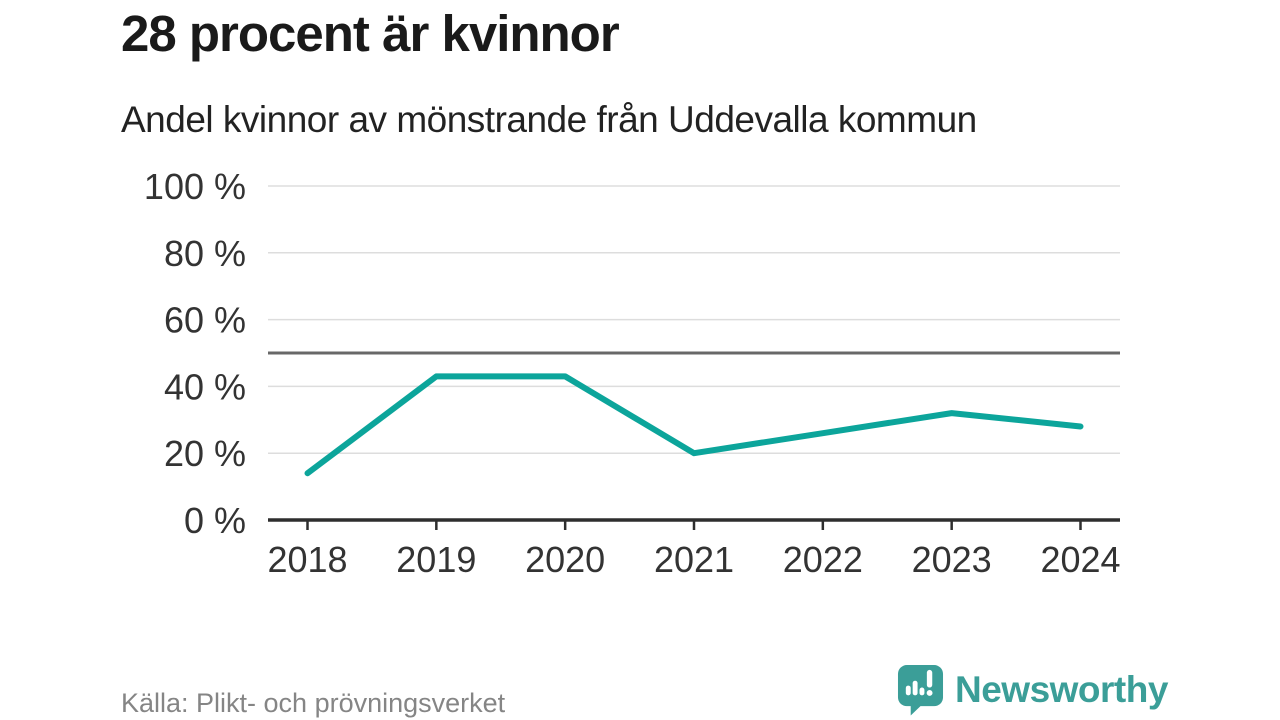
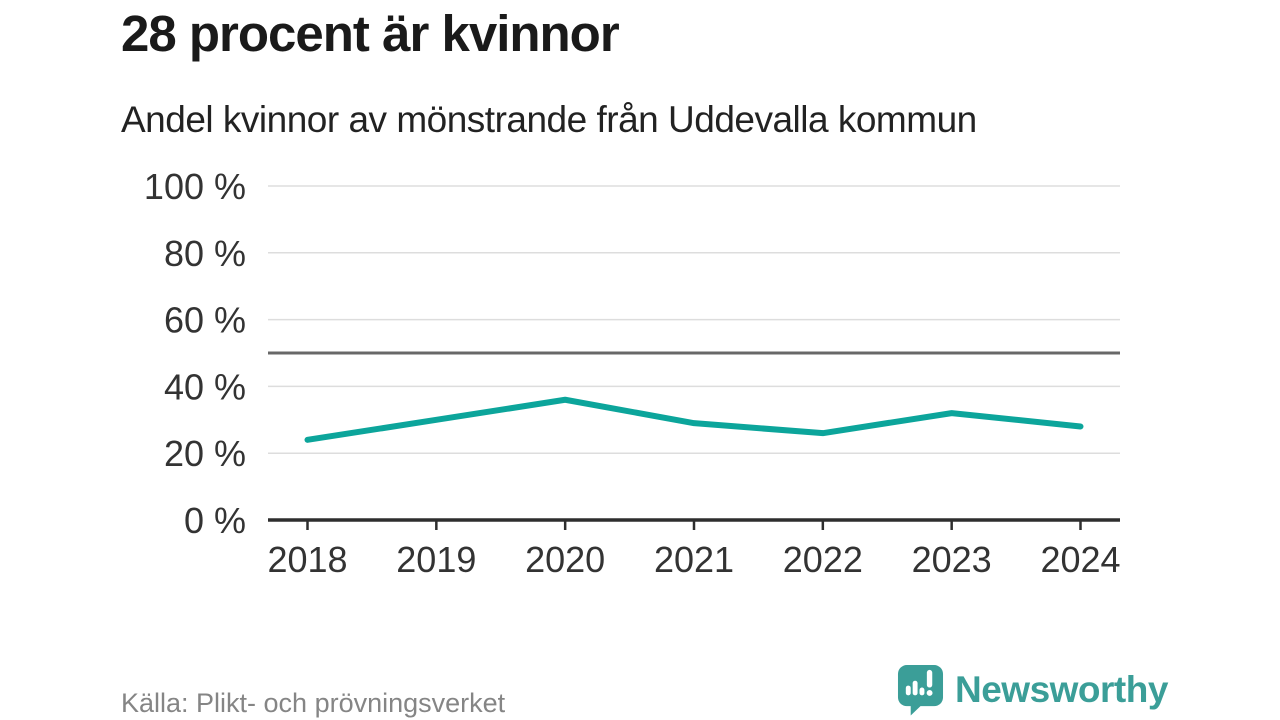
2018: 14% -> 24%
2019: 43% -> 30%
2020: 43% -> 36%
2021: 20% -> 29%
